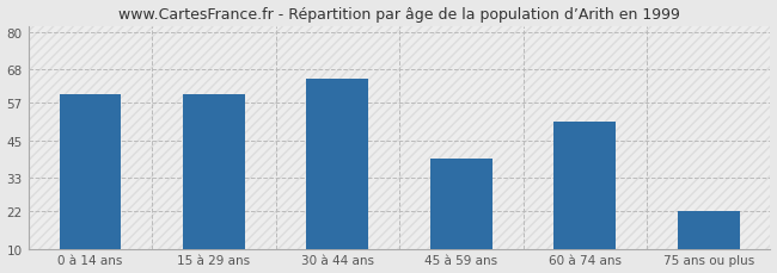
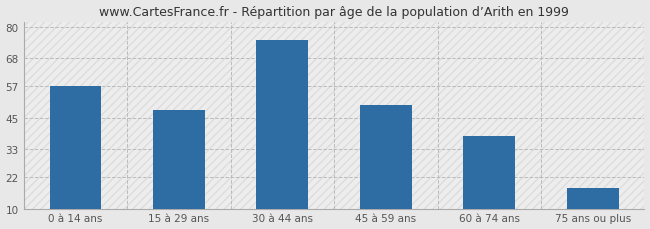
0 à 14 ans: 60 -> 57
15 à 29 ans: 60 -> 48
30 à 44 ans: 65 -> 75
45 à 59 ans: 39 -> 50
60 à 74 ans: 51 -> 38
75 ans ou plus: 22 -> 18
